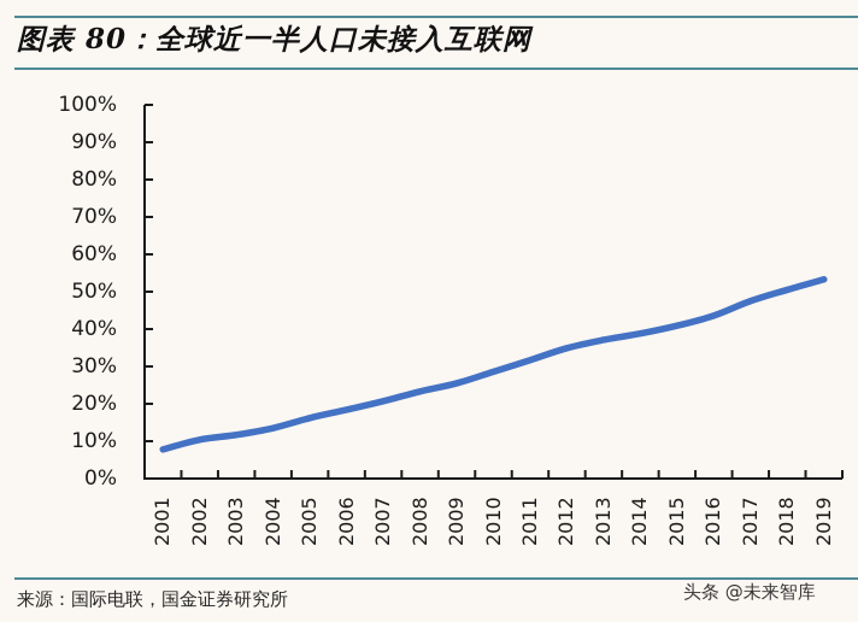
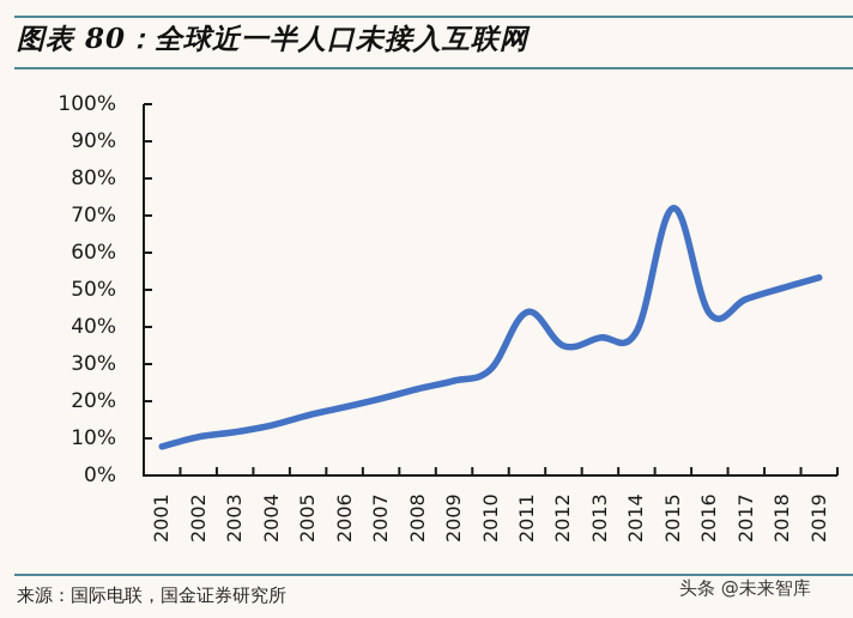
2011: 32% -> 44%
2015: 41% -> 72%
